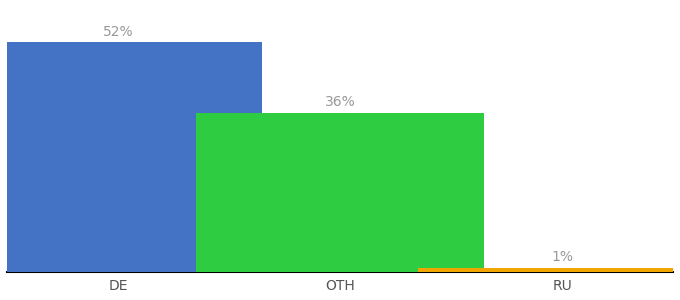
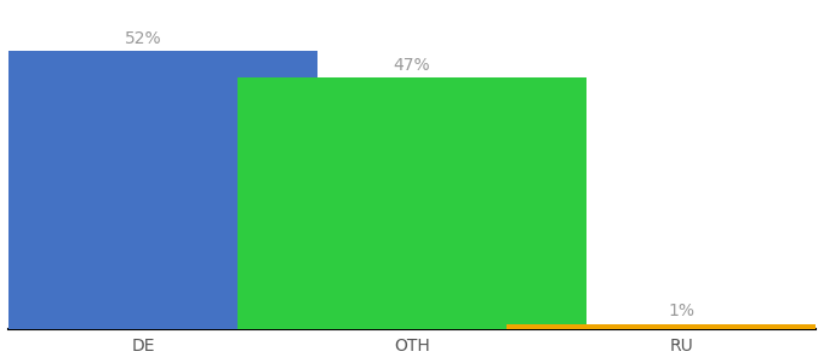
OTH: 36% -> 47%
